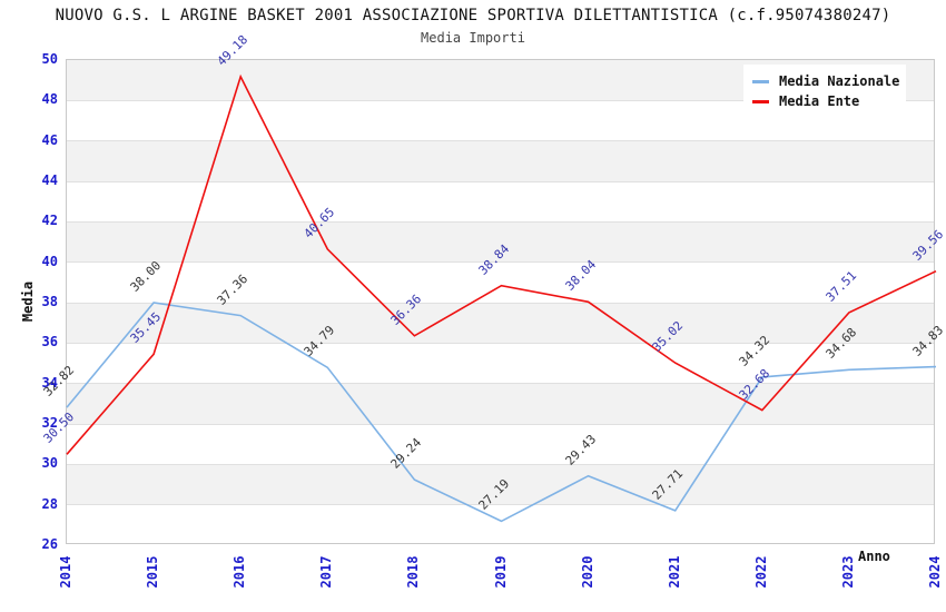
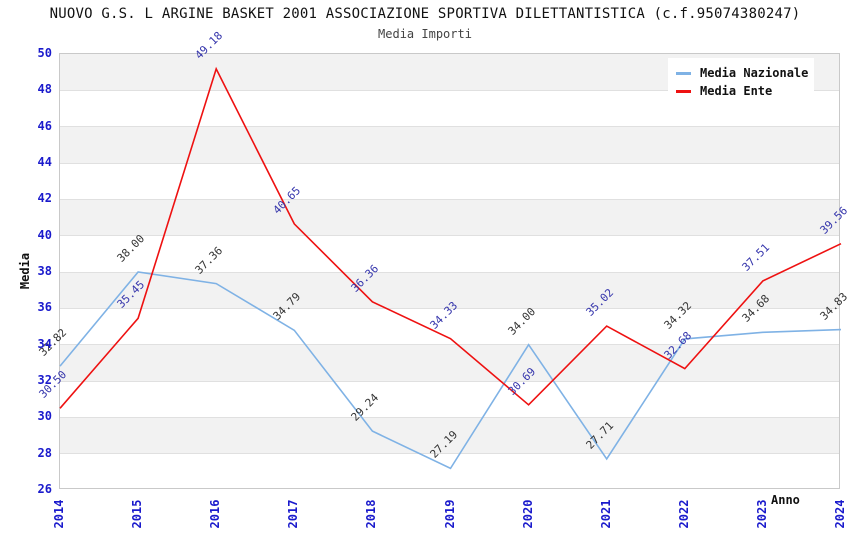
Media Ente/2019: 38.84 -> 34.33
Media Nazionale/2020: 29.43 -> 34.00
Media Ente/2020: 38.04 -> 30.69
